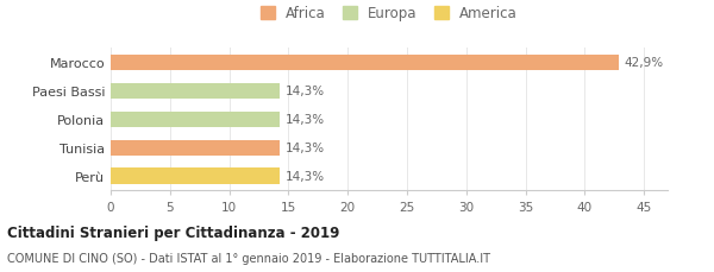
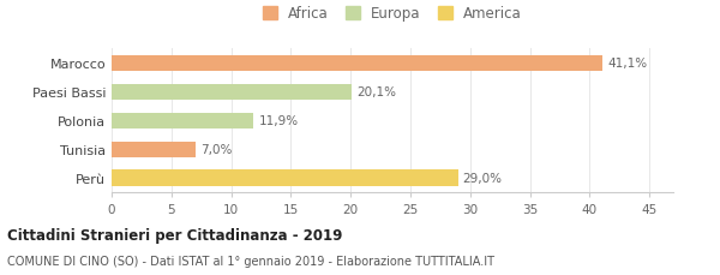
Marocco: 42,9% -> 41,1%
Paesi Bassi: 14,3% -> 20,1%
Polonia: 14,3% -> 11,9%
Tunisia: 14,3% -> 7,0%
Perù: 14,3% -> 29,0%
